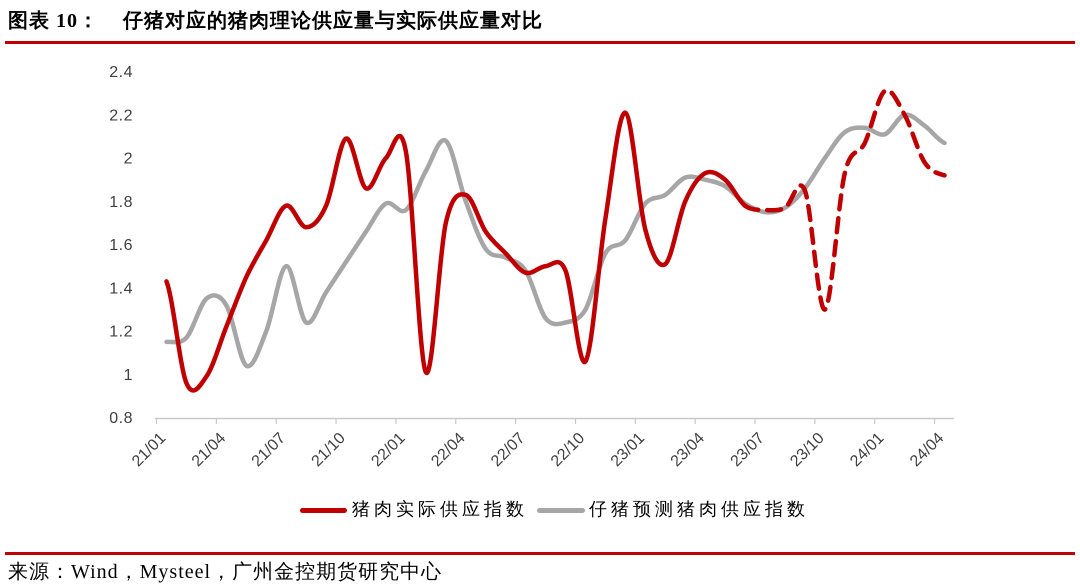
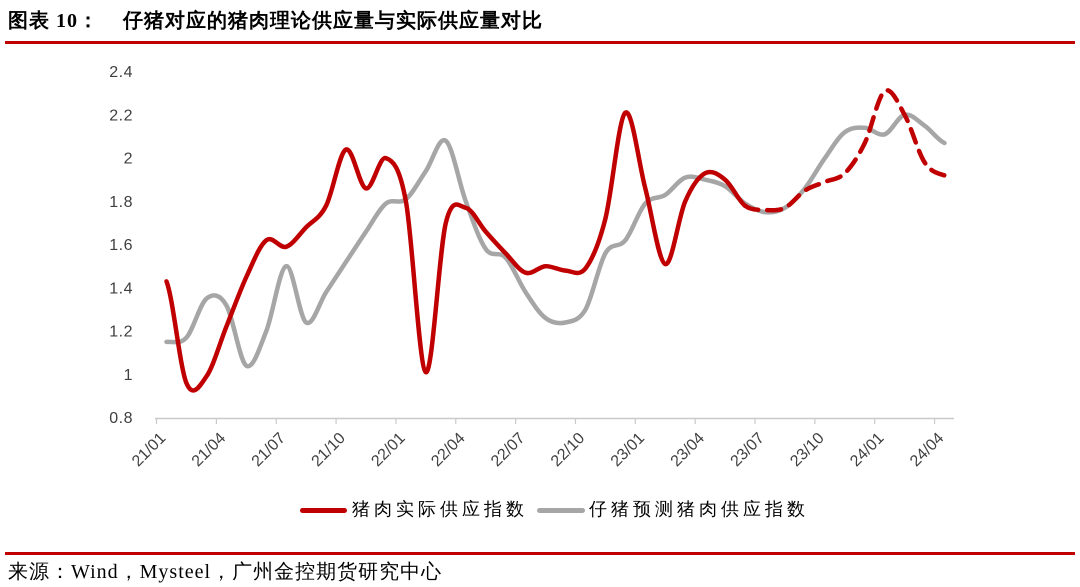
猪肉实际供应指数/21/07: 1.78 -> 1.59
猪肉实际供应指数/21/10: 2.09 -> 2.04
猪肉实际供应指数/22/01: 2.03 -> 1.80
仔猪预测猪肉供应指数/22/01: 1.76 -> 1.81
猪肉实际供应指数/22/04: 1.83 -> 1.77
仔猪预测猪肉供应指数/22/07: 1.48 -> 1.38
猪肉实际供应指数/22/10: 1.06 -> 1.49
猪肉实际供应指数/23/01: 1.67 -> 1.86
猪肉实际供应指数/23/10: 1.30 -> 1.89
